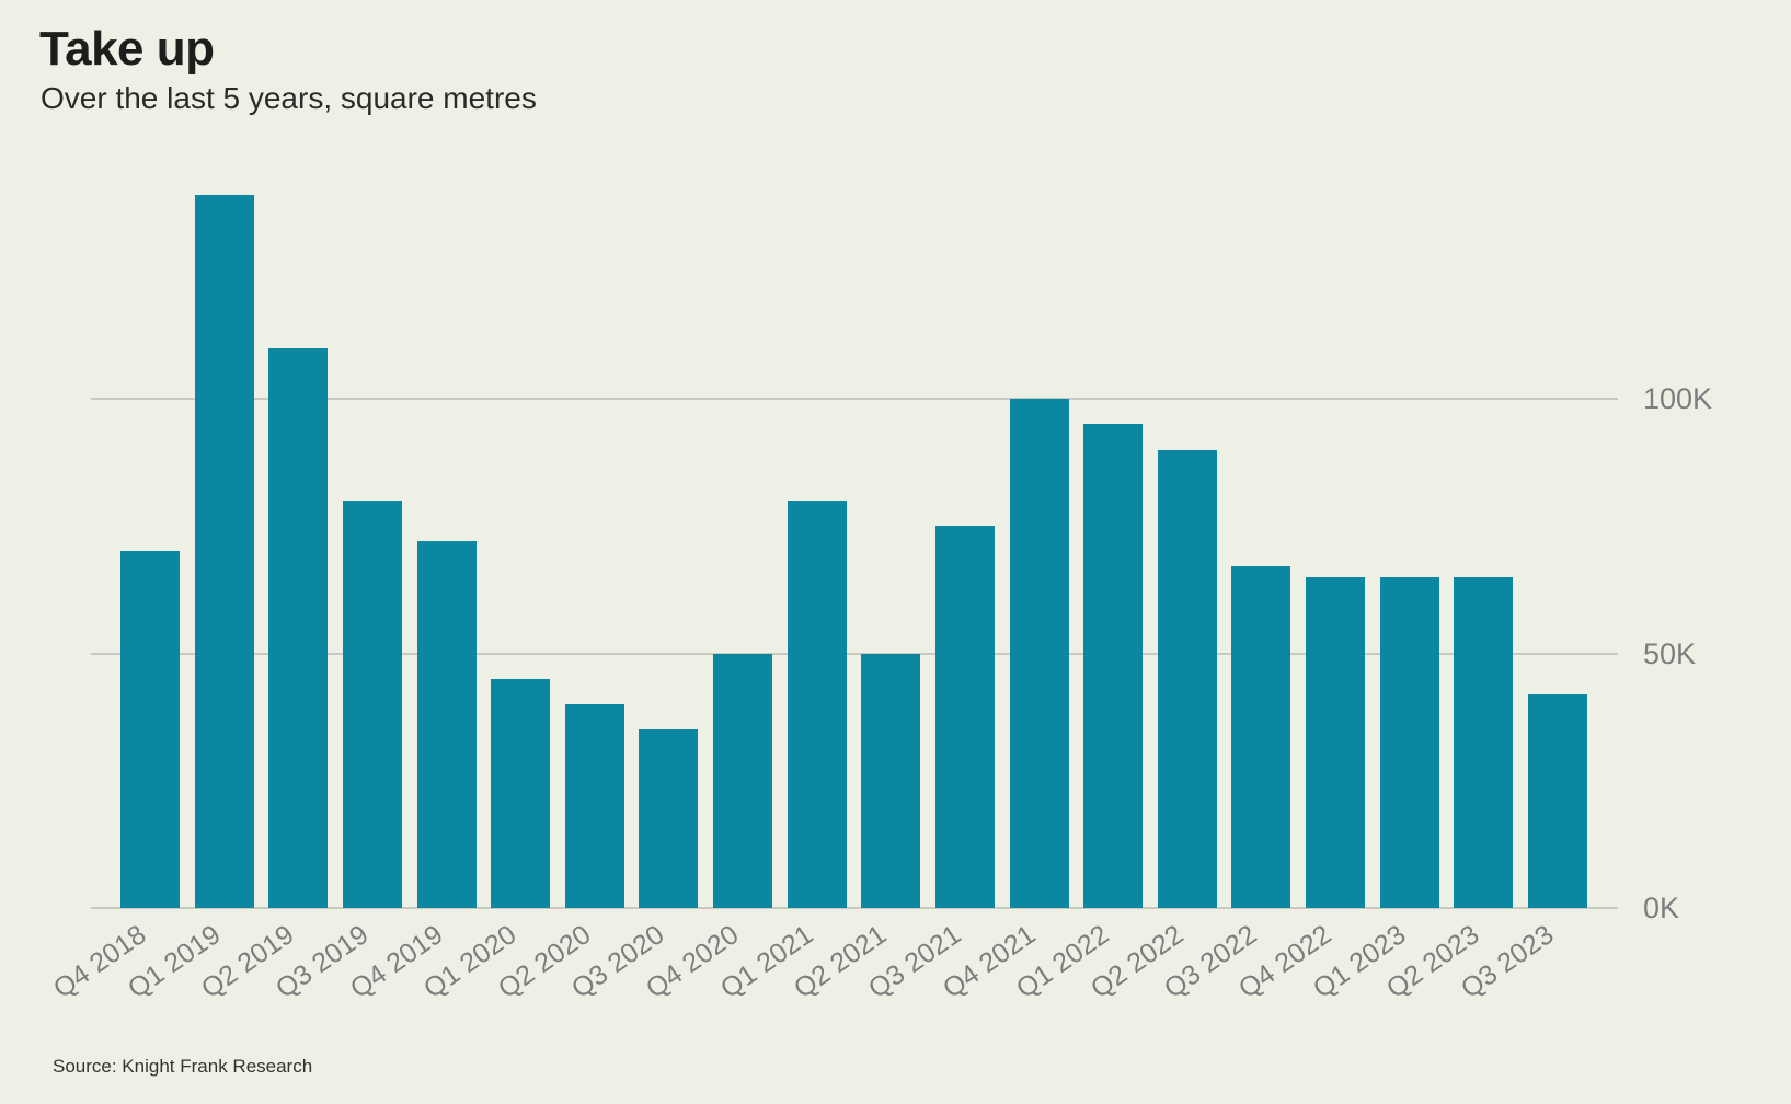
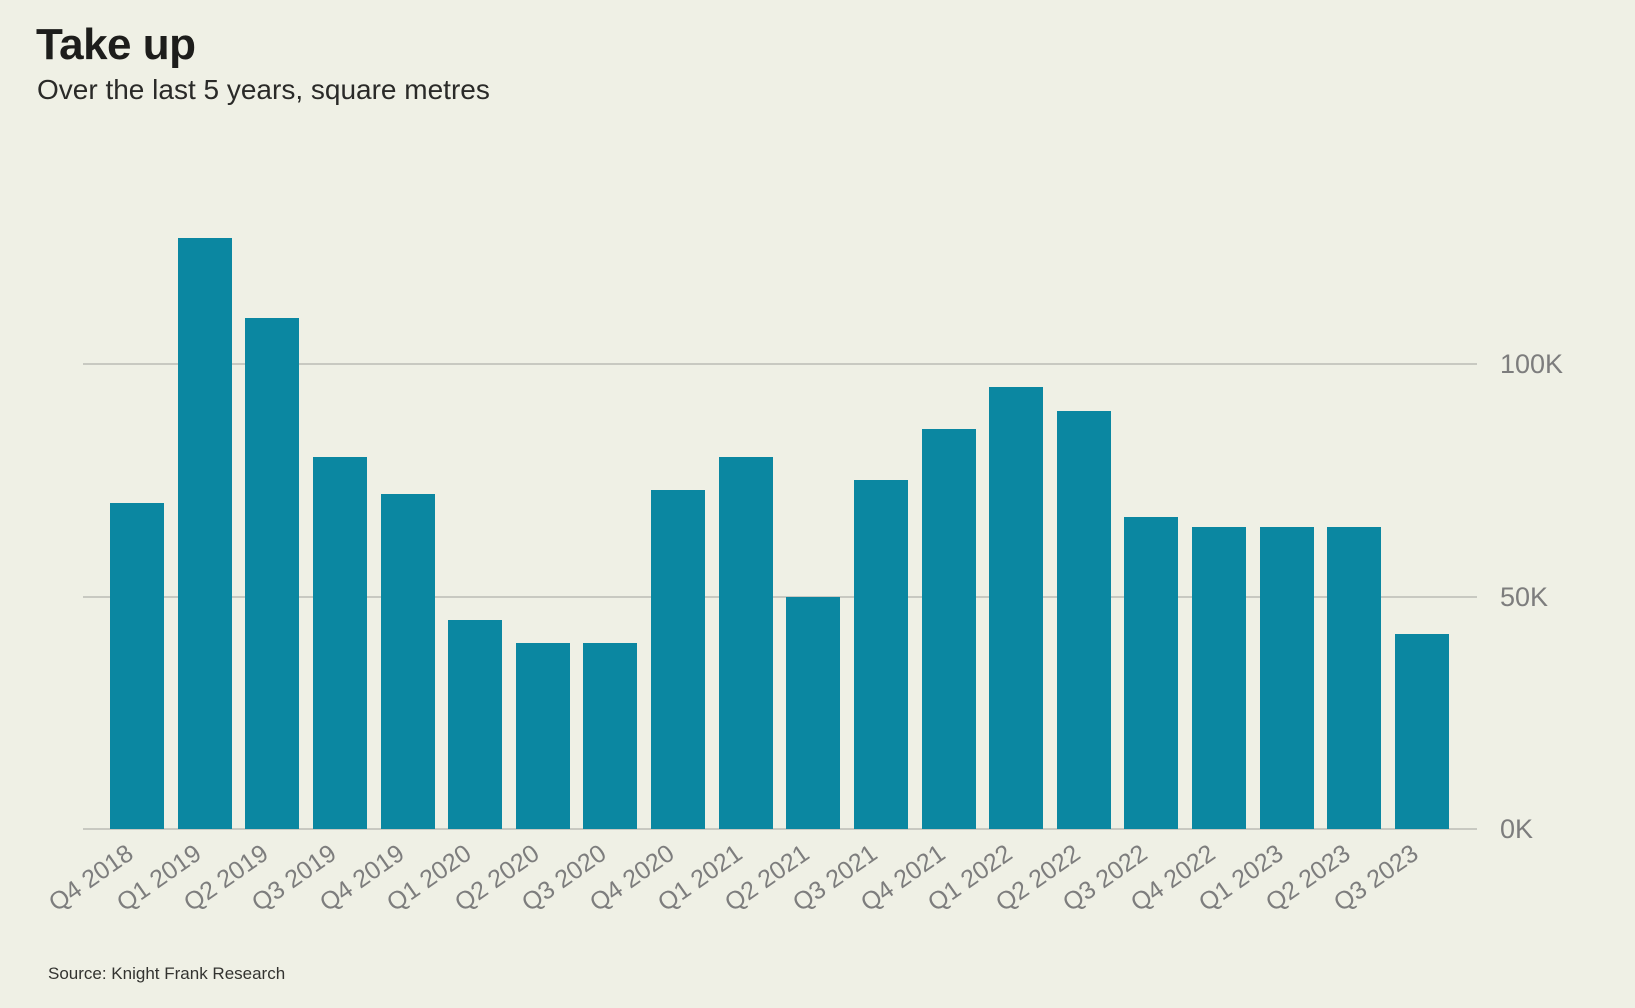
Q1 2019: 140K -> 127K
Q3 2020: 35K -> 40K
Q4 2020: 50K -> 73K
Q4 2021: 100K -> 86K
